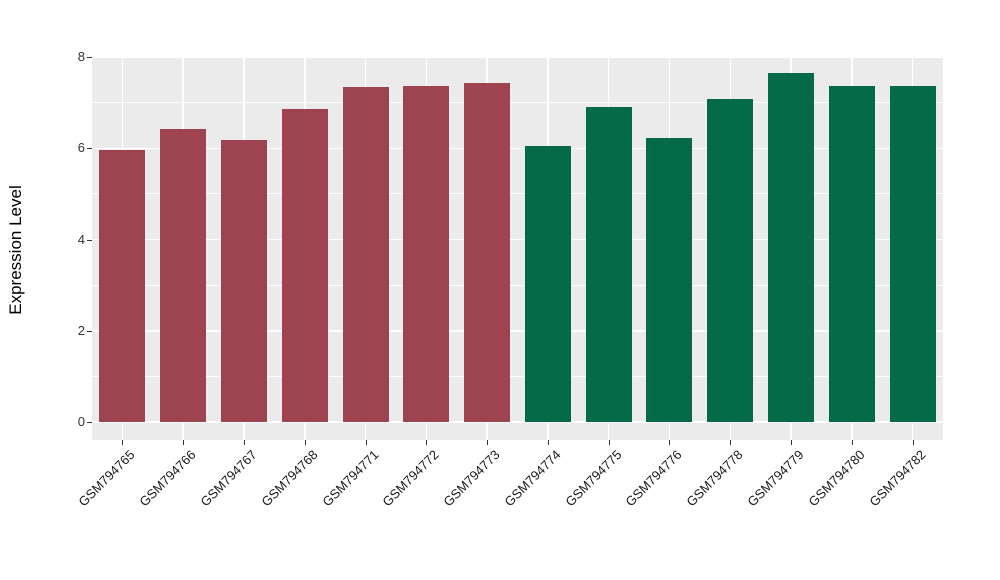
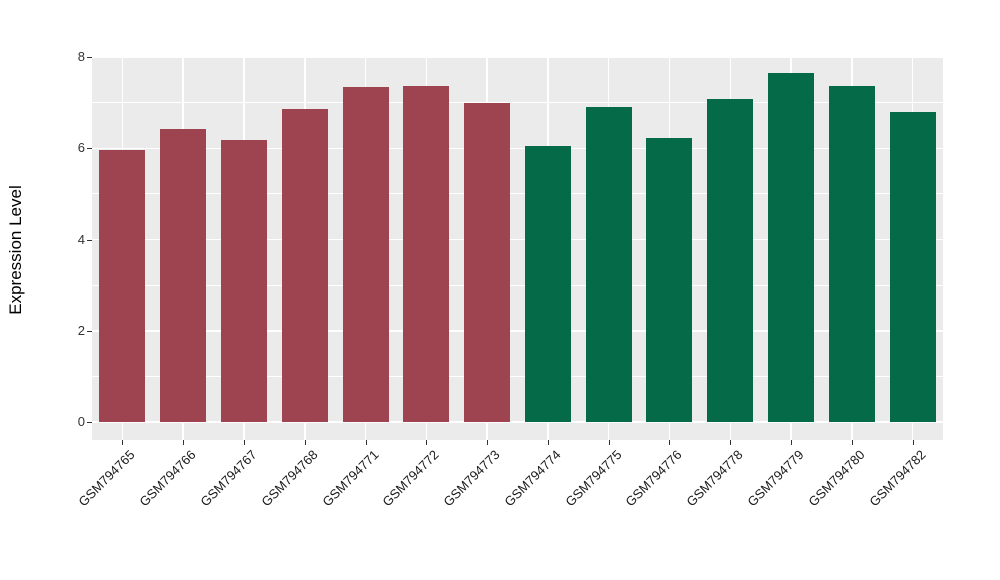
GSM794773: 7.4 -> 7.0
GSM794782: 7.4 -> 6.8
